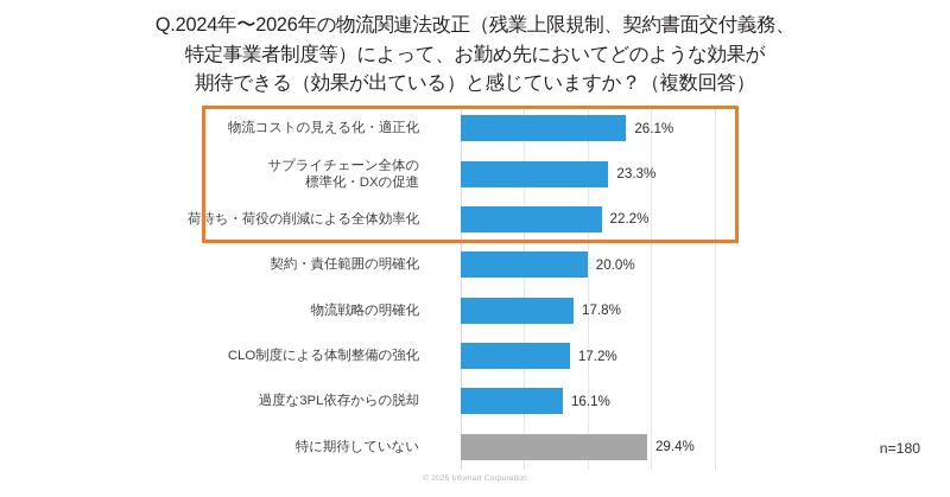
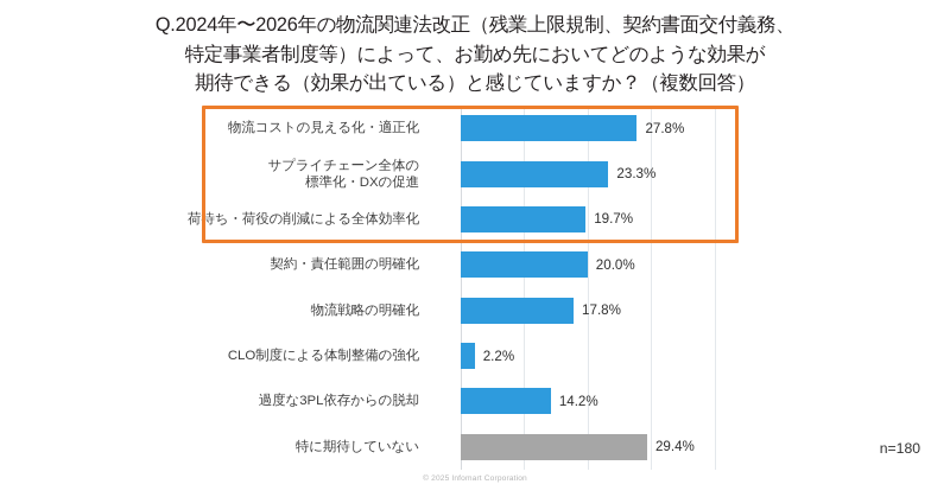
物流コストの見える化・適正化: 26.1% -> 27.8%
荷待ち・荷役の削減による全体効率化: 22.2% -> 19.7%
CLO制度による体制整備の強化: 17.2% -> 2.2%
過度な3PL依存からの脱却: 16.1% -> 14.2%
